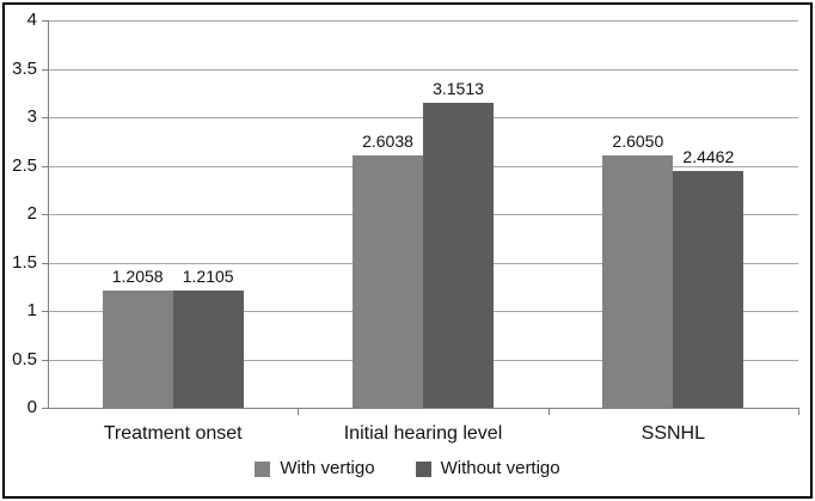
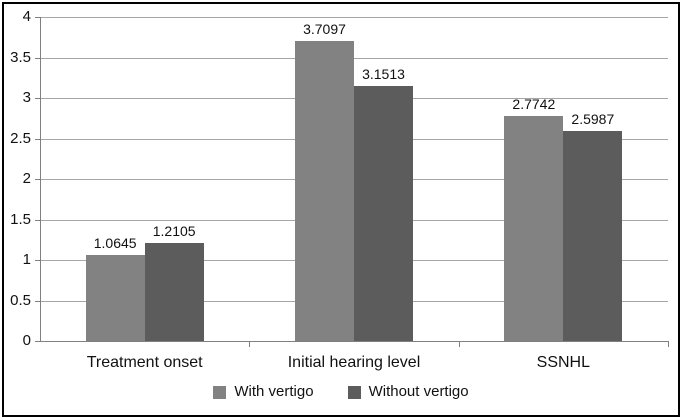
With vertigo/Treatment onset: 1.2058 -> 1.0645
With vertigo/Initial hearing level: 2.6038 -> 3.7097
With vertigo/SSNHL: 2.6050 -> 2.7742
Without vertigo/SSNHL: 2.4462 -> 2.5987
